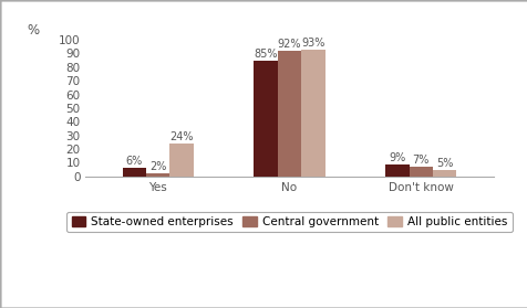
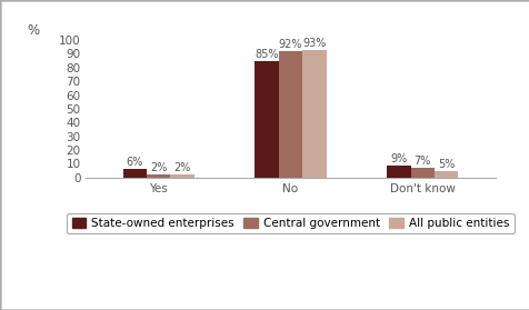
All public entities/Yes: 24% -> 2%
